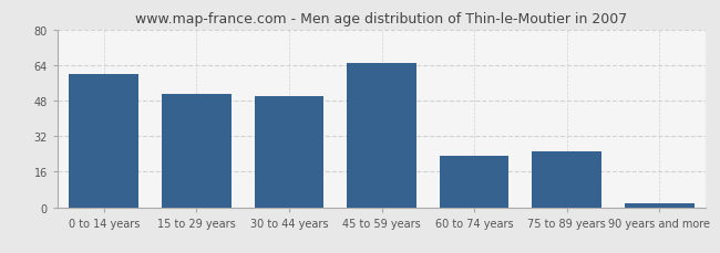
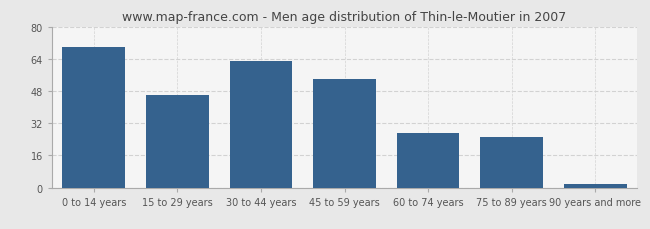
0 to 14 years: 60 -> 70
15 to 29 years: 51 -> 46
30 to 44 years: 50 -> 63
45 to 59 years: 65 -> 54
60 to 74 years: 23 -> 27
